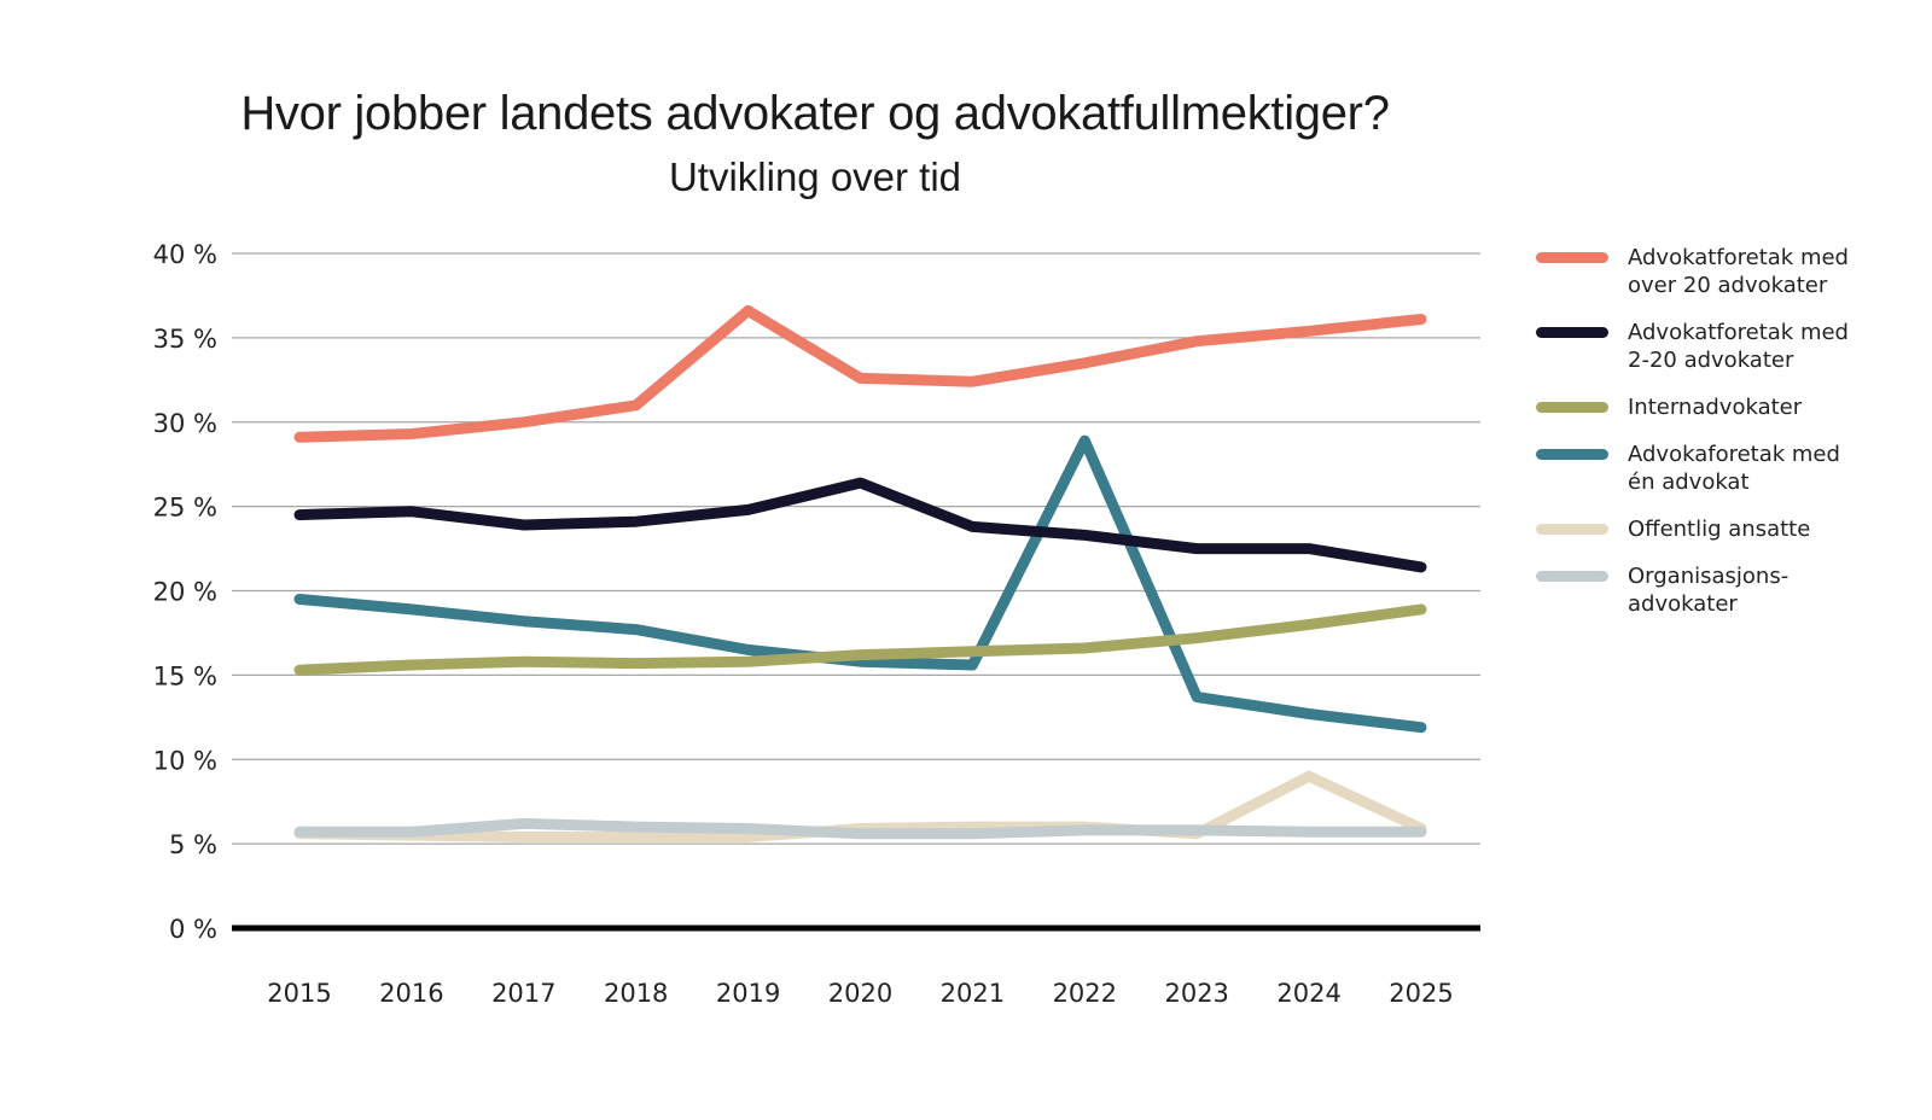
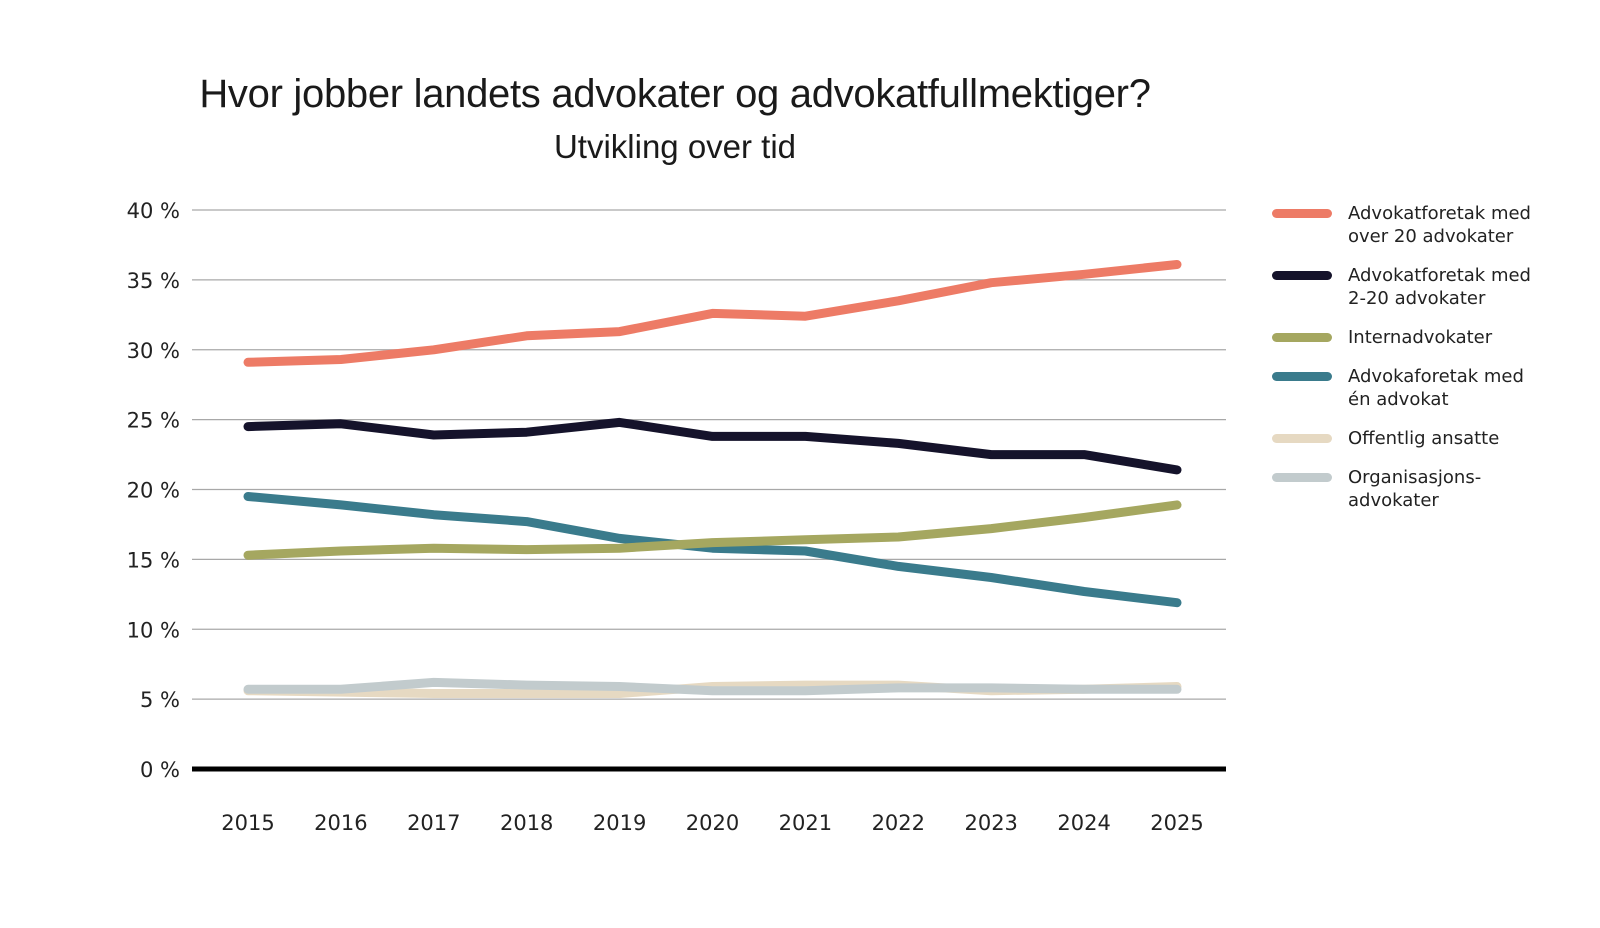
Advokatforetak med over 20 advokater/2019: 36.6% -> 31.3%
Advokatforetak med 2-20 advokater/2020: 26.4% -> 23.8%
Advokaforetak med én advokat/2022: 28.9% -> 14.5%
Offentlig ansatte/2024: 9.0% -> 5.7%
